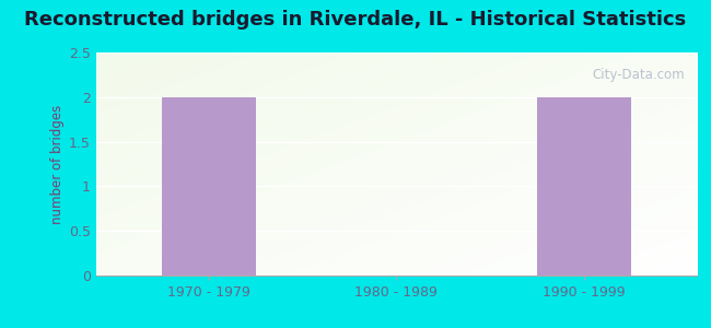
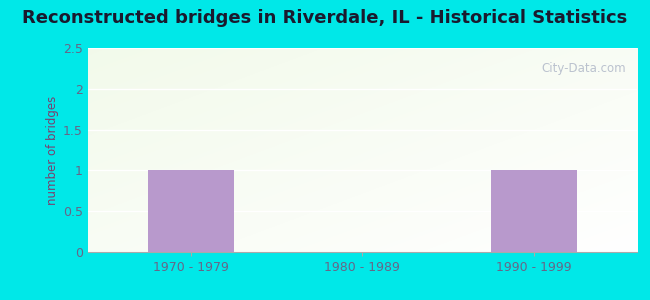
1970 - 1979: 2 -> 1
1990 - 1999: 2 -> 1
